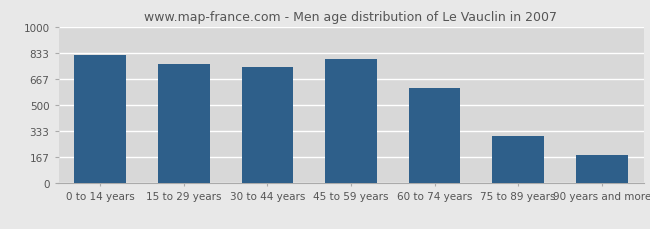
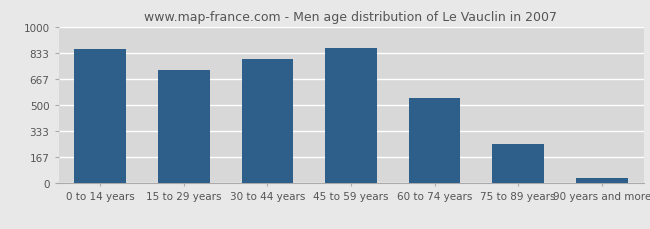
0 to 14 years: 820 -> 860
15 to 29 years: 760 -> 720
30 to 44 years: 740 -> 790
45 to 59 years: 790 -> 860
60 to 74 years: 610 -> 540
75 to 89 years: 300 -> 250
90 years and more: 180 -> 30
